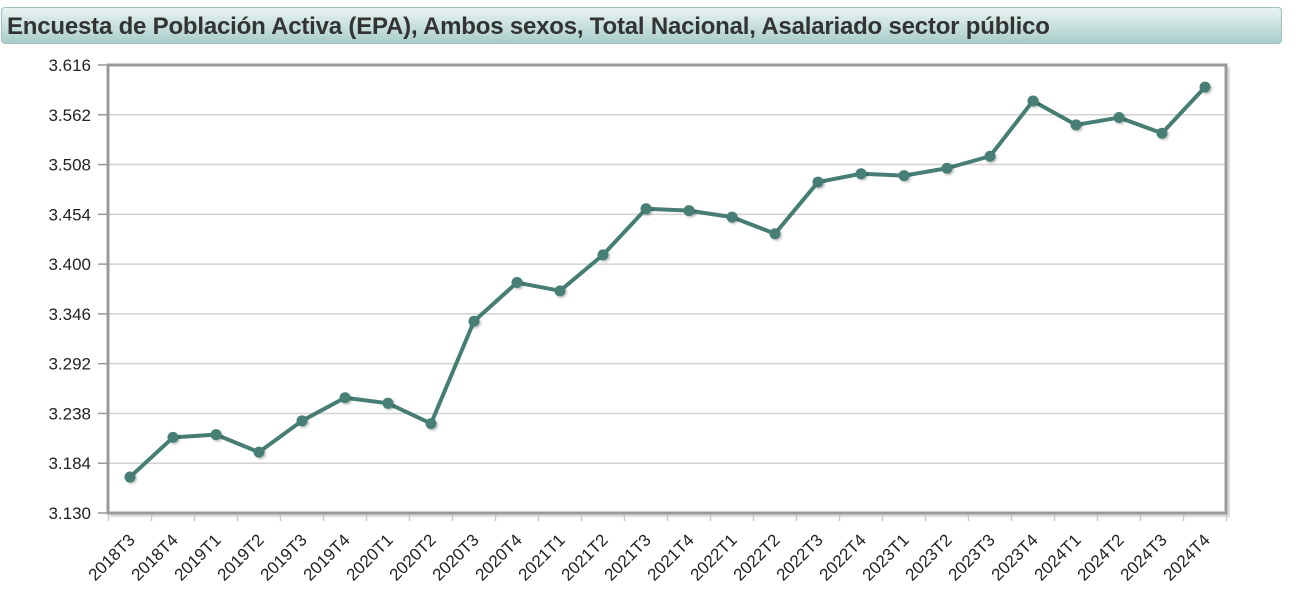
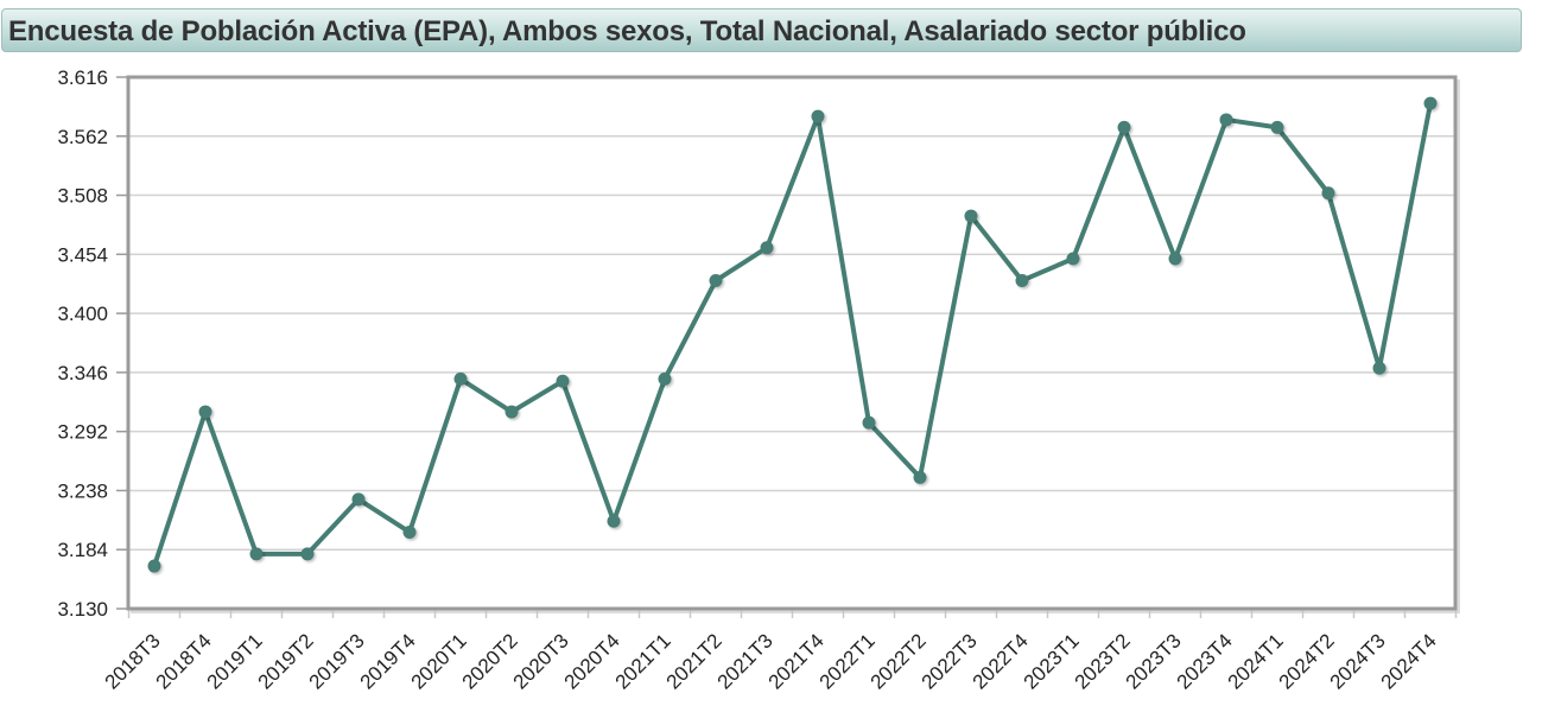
2018T4: 3.21 -> 3.31
2019T1: 3.21 -> 3.18
2019T2: 3.20 -> 3.18
2019T4: 3.25 -> 3.20
2020T1: 3.25 -> 3.34
2020T2: 3.23 -> 3.31
2020T4: 3.38 -> 3.21
2021T1: 3.37 -> 3.34
2021T2: 3.41 -> 3.43
2021T4: 3.46 -> 3.58
2022T1: 3.45 -> 3.30
2022T2: 3.43 -> 3.25
2022T4: 3.50 -> 3.43
2023T1: 3.50 -> 3.45
2023T2: 3.50 -> 3.57
2023T3: 3.52 -> 3.45
2024T1: 3.55 -> 3.57
2024T2: 3.56 -> 3.51
2024T3: 3.54 -> 3.35
